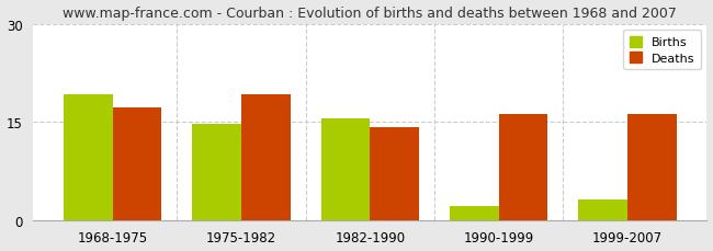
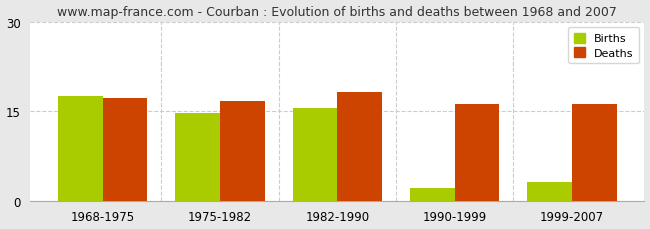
Births/1968-1975: 19.2 -> 17.5
Deaths/1975-1982: 19.2 -> 16.7
Deaths/1982-1990: 14.2 -> 18.3
